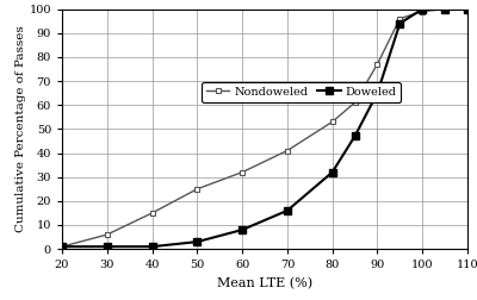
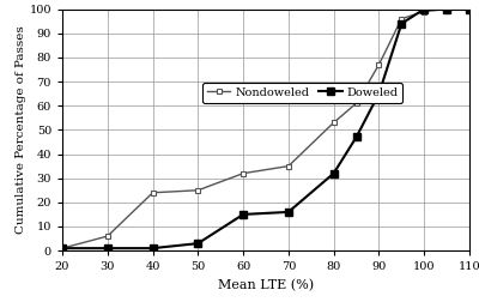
Nondoweled/40: 15 -> 24
Doweled/60: 8 -> 15
Nondoweled/70: 41 -> 35
